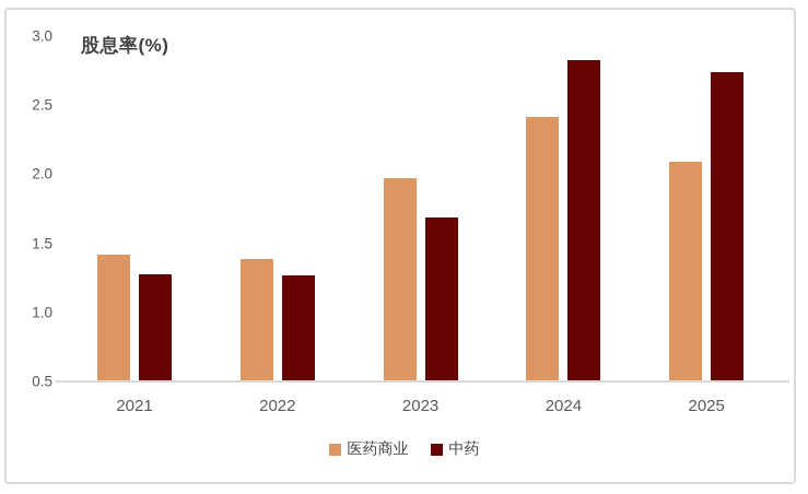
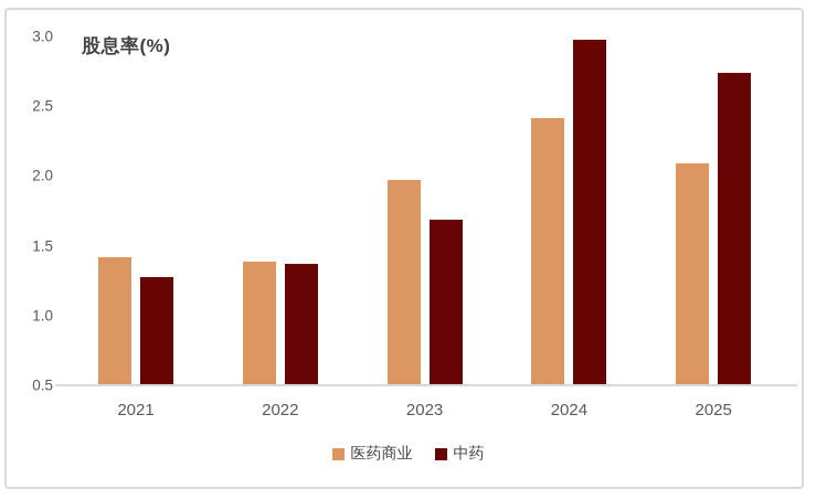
中药/2022: 1.26 -> 1.36
中药/2024: 2.82 -> 2.97
